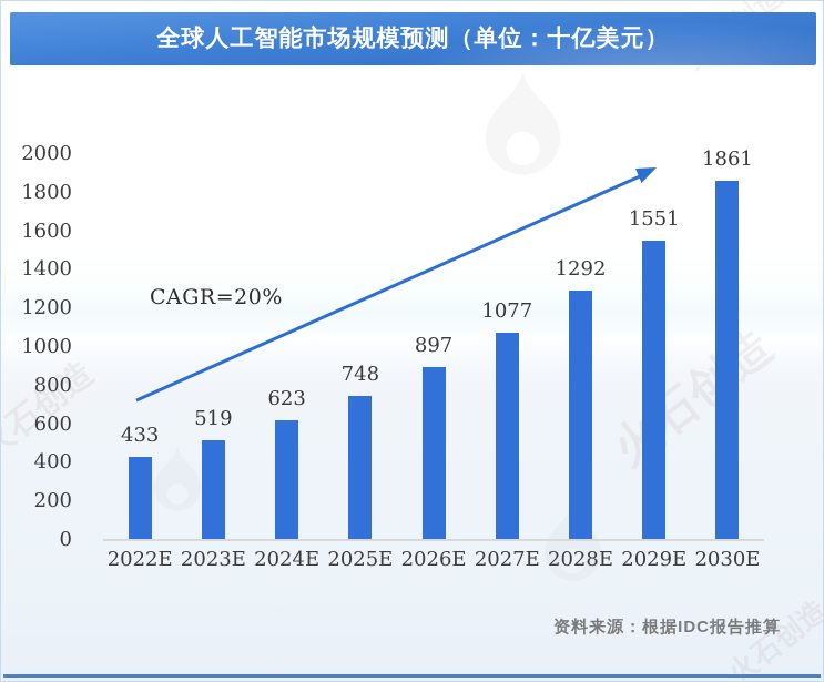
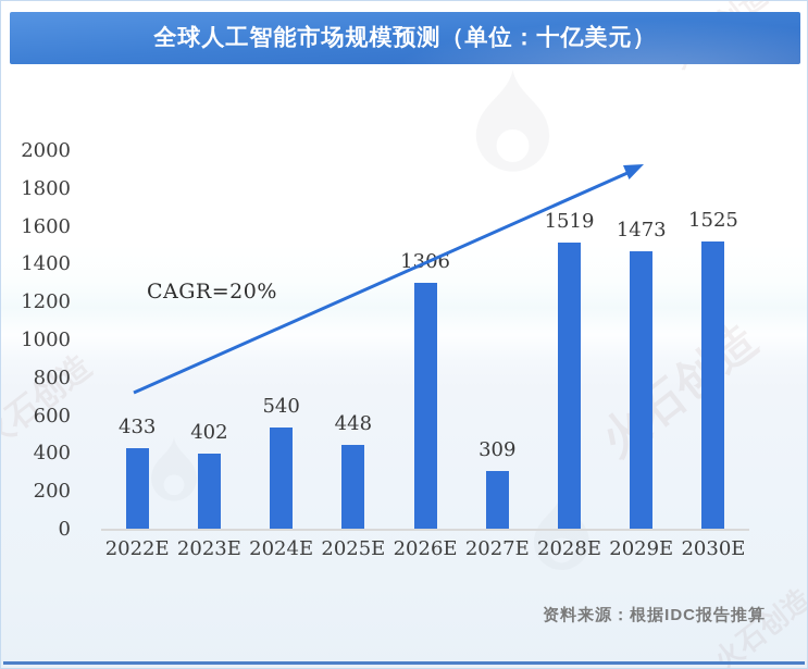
2023E: 519 -> 402
2024E: 623 -> 540
2025E: 748 -> 448
2026E: 897 -> 1306
2027E: 1077 -> 309
2028E: 1292 -> 1519
2029E: 1551 -> 1473
2030E: 1861 -> 1525
